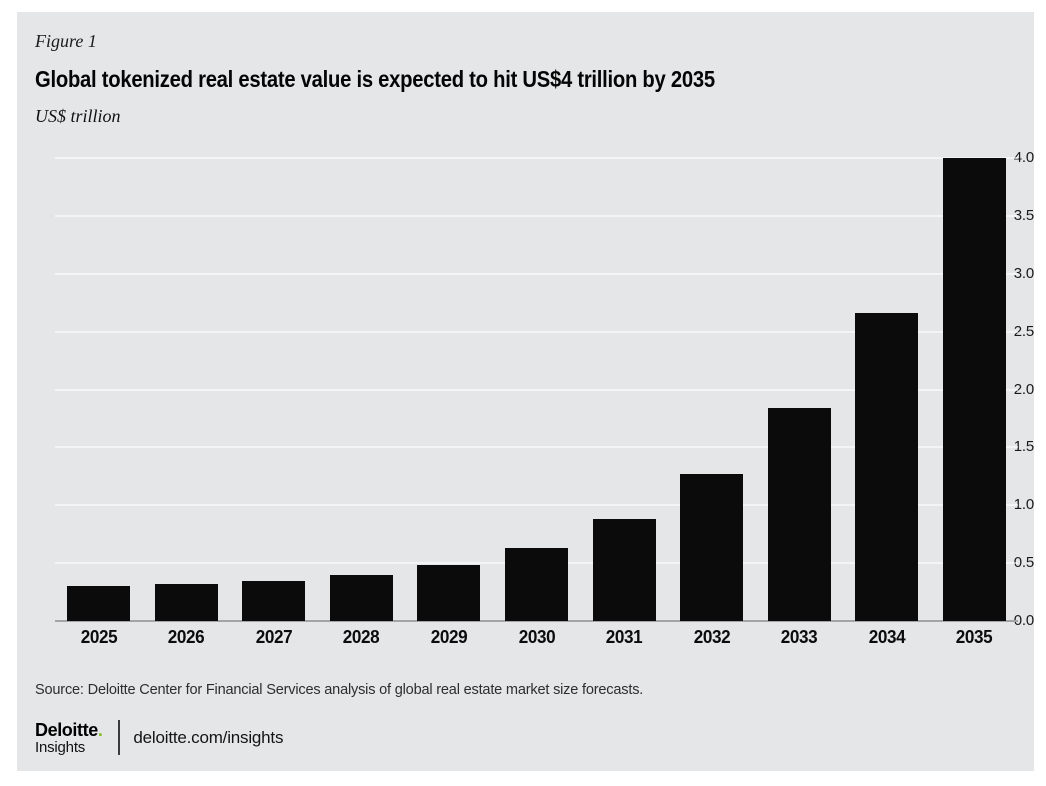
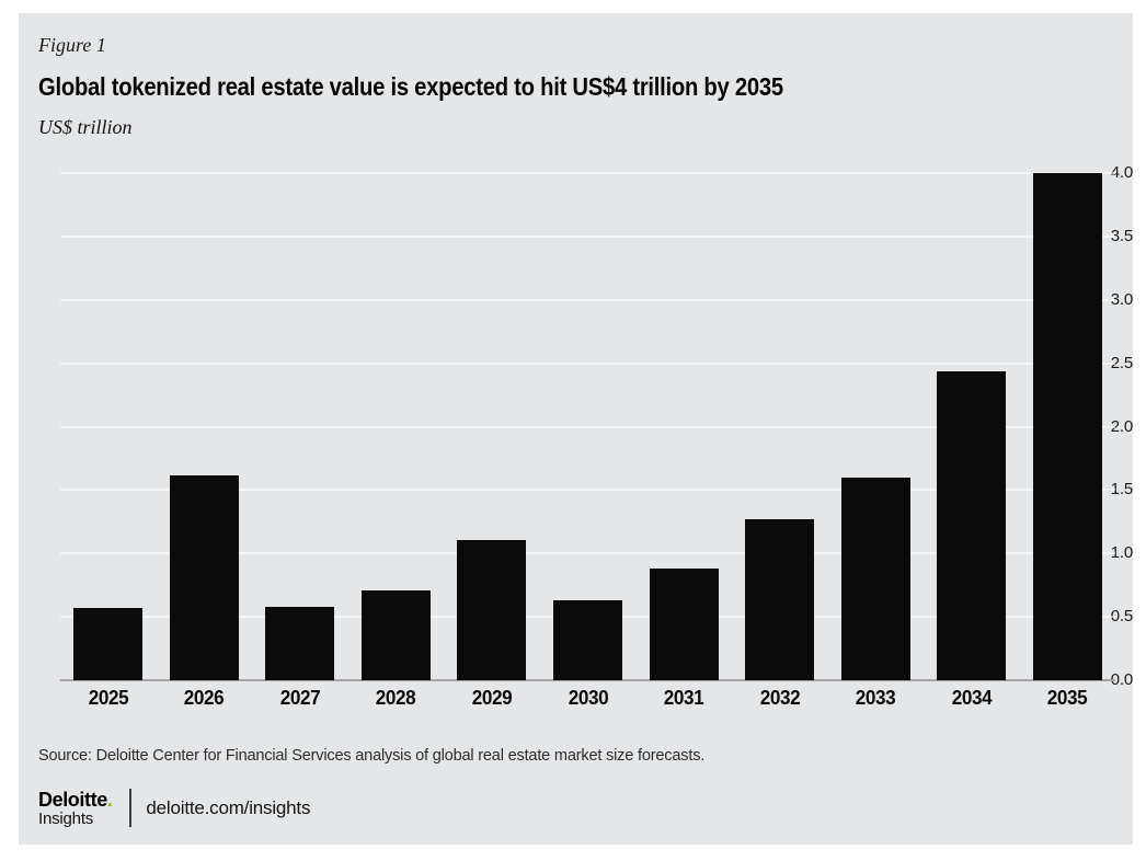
2025: 0.30 -> 0.57
2026: 0.32 -> 1.62
2027: 0.35 -> 0.58
2028: 0.40 -> 0.71
2029: 0.48 -> 1.11
2033: 1.84 -> 1.60
2034: 2.66 -> 2.44
